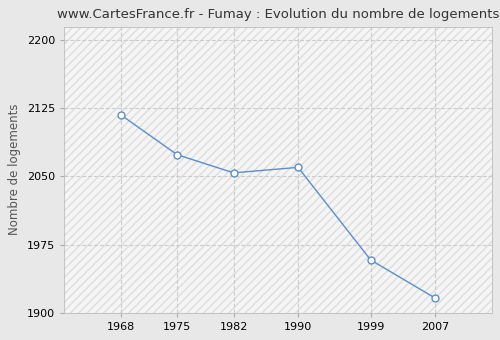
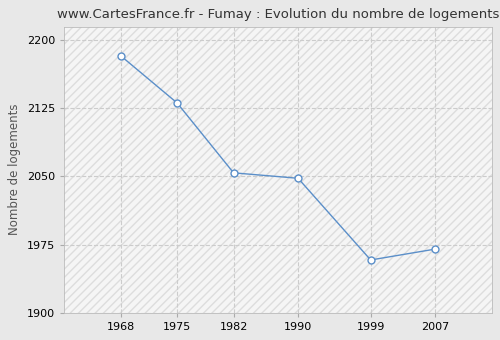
1968: 2118 -> 2183
1975: 2074 -> 2131
1990: 2060 -> 2048
2007: 1916 -> 1970
